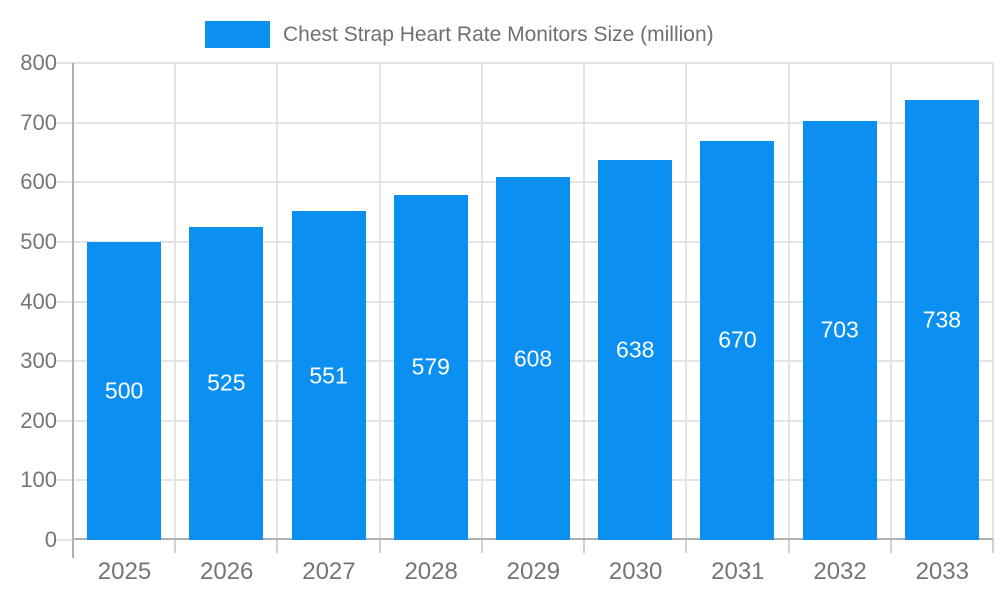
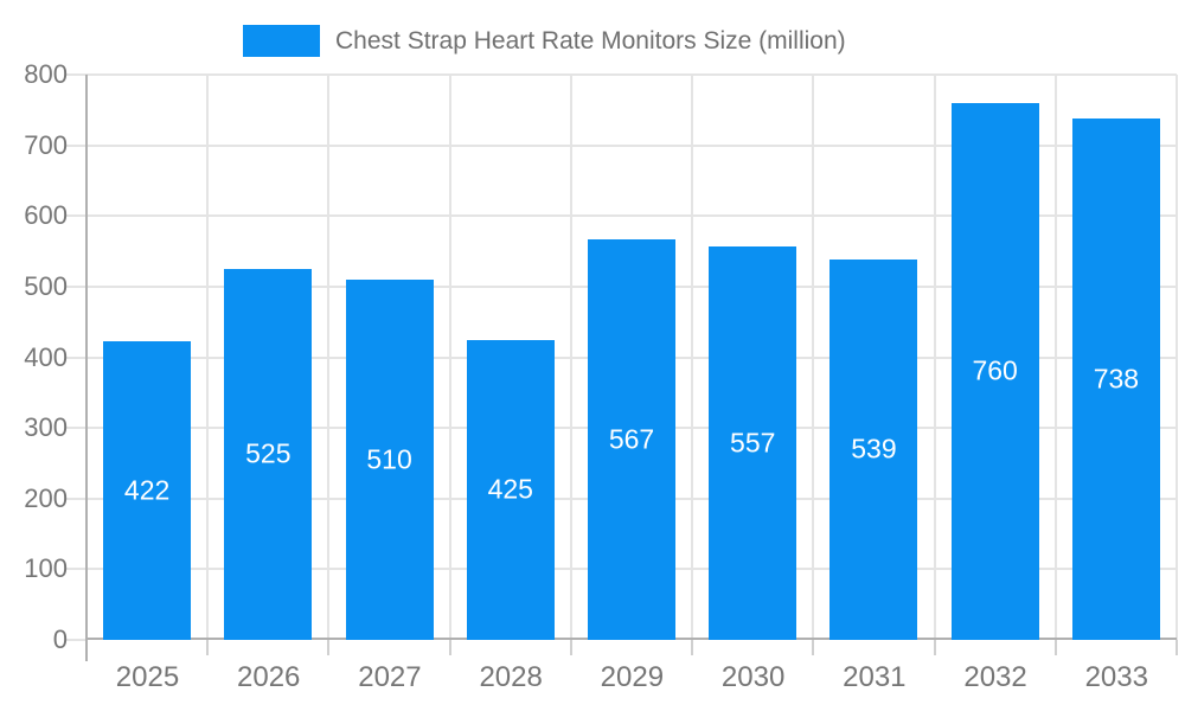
2025: 500 -> 422
2027: 551 -> 510
2028: 579 -> 425
2029: 608 -> 567
2030: 638 -> 557
2031: 670 -> 539
2032: 703 -> 760
